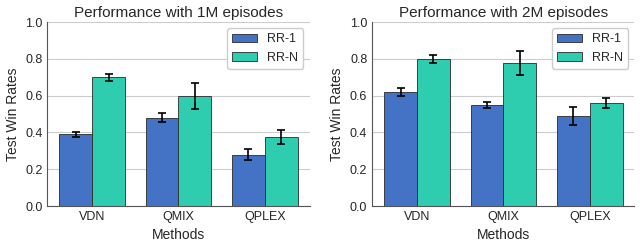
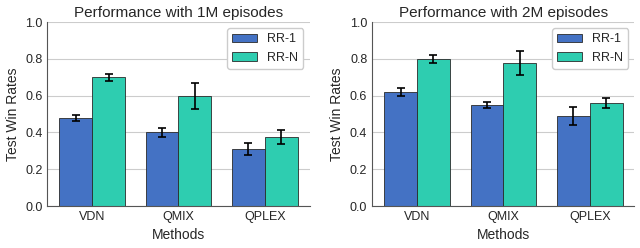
Performance with 1M episodes/RR-1/VDN: 0.39 -> 0.48
Performance with 1M episodes/RR-1/QMIX: 0.48 -> 0.40
Performance with 1M episodes/RR-1/QPLEX: 0.28 -> 0.31
